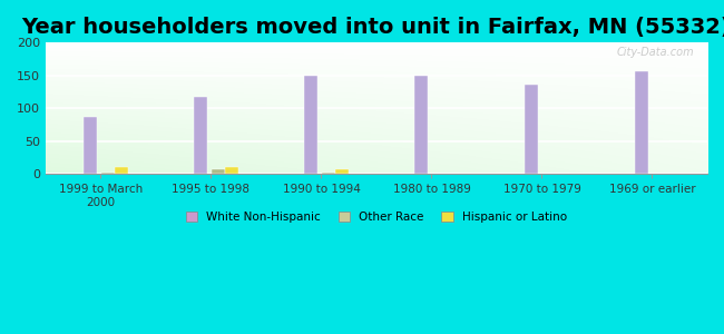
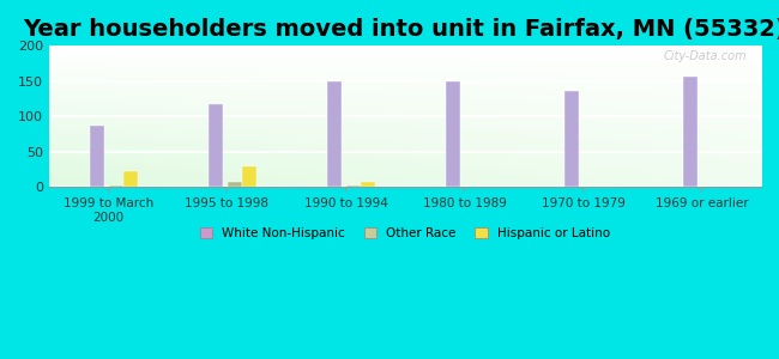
Hispanic or Latino/1999 to March 2000: 10 -> 22
Hispanic or Latino/1995 to 1998: 10 -> 30
